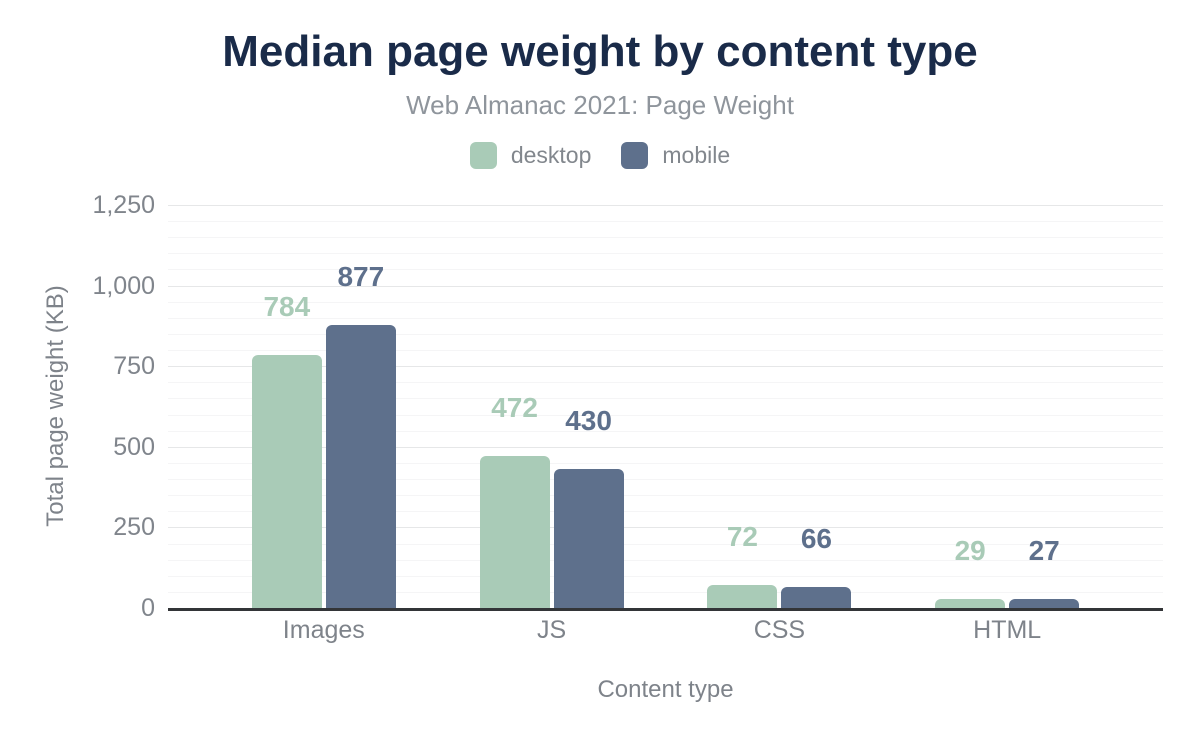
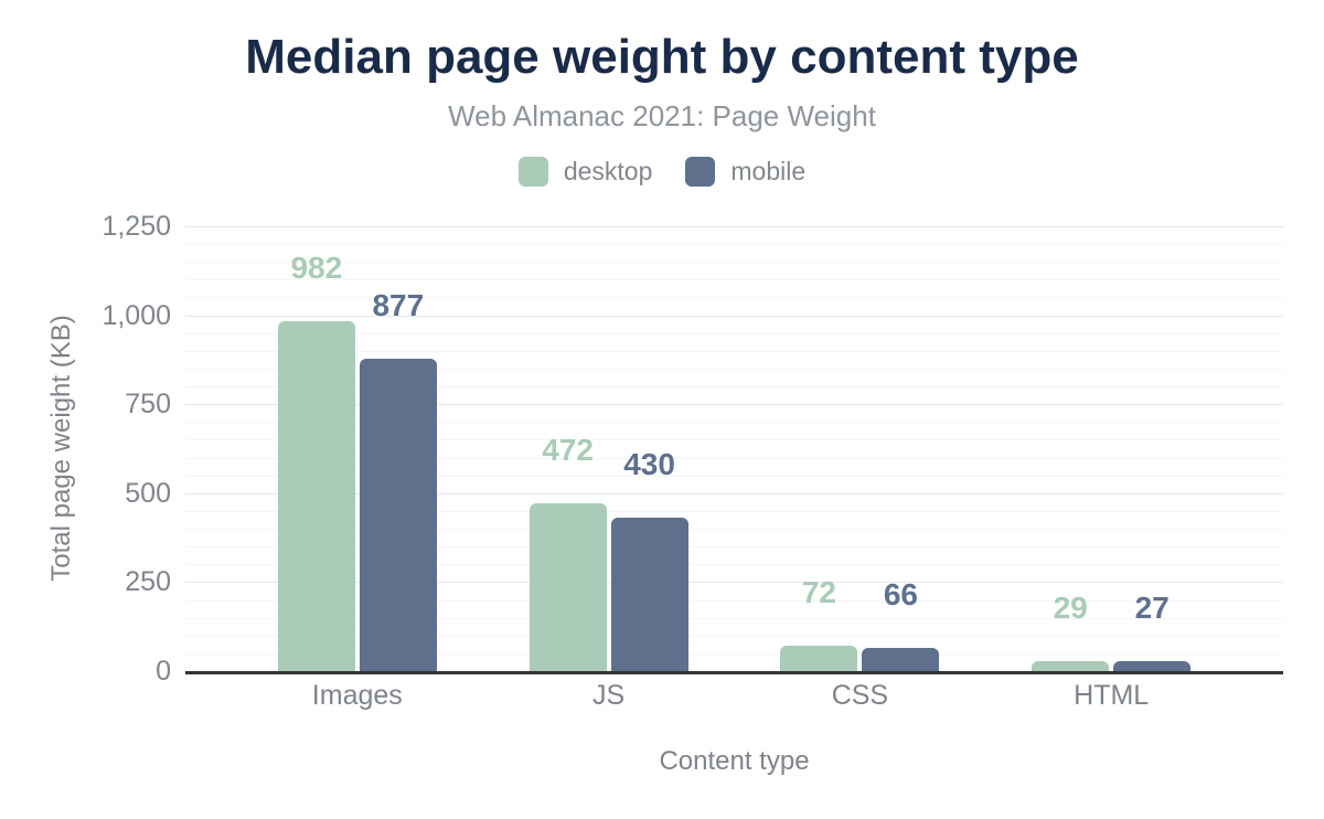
desktop/Images: 784 -> 982
